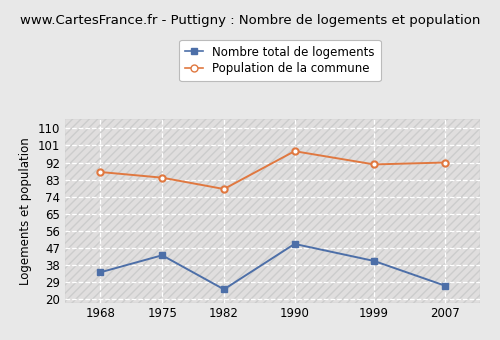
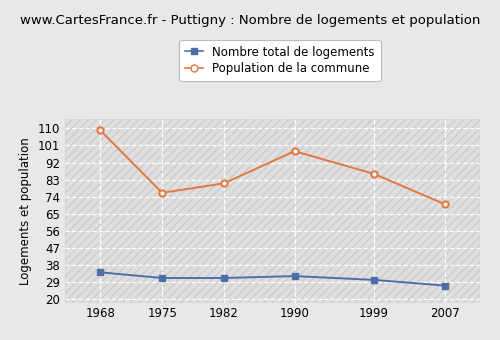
Population de la commune/1968: 87 -> 109
Nombre total de logements/1975: 43 -> 31
Population de la commune/1975: 84 -> 76
Nombre total de logements/1982: 25 -> 31
Population de la commune/1982: 78 -> 81
Nombre total de logements/1990: 49 -> 32
Nombre total de logements/1999: 40 -> 30
Population de la commune/1999: 91 -> 86
Population de la commune/2007: 92 -> 70
